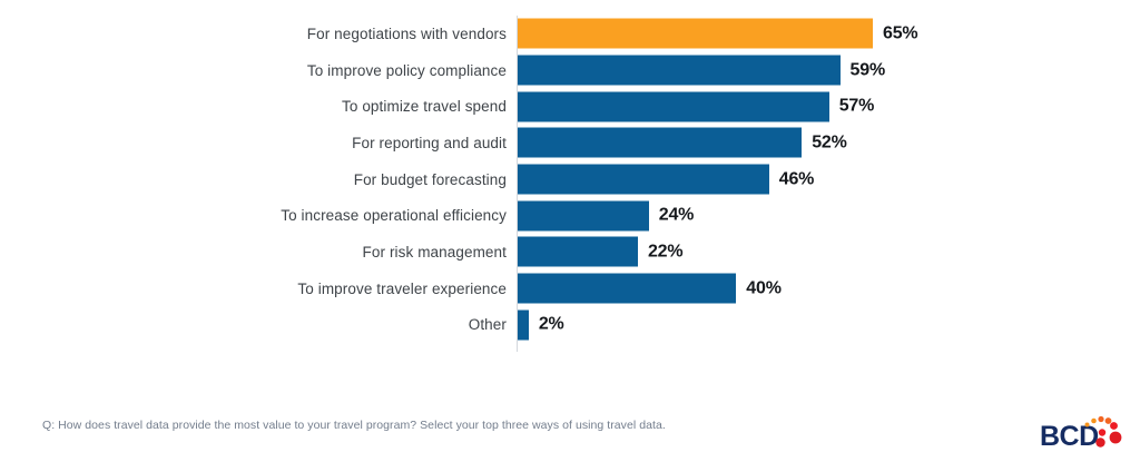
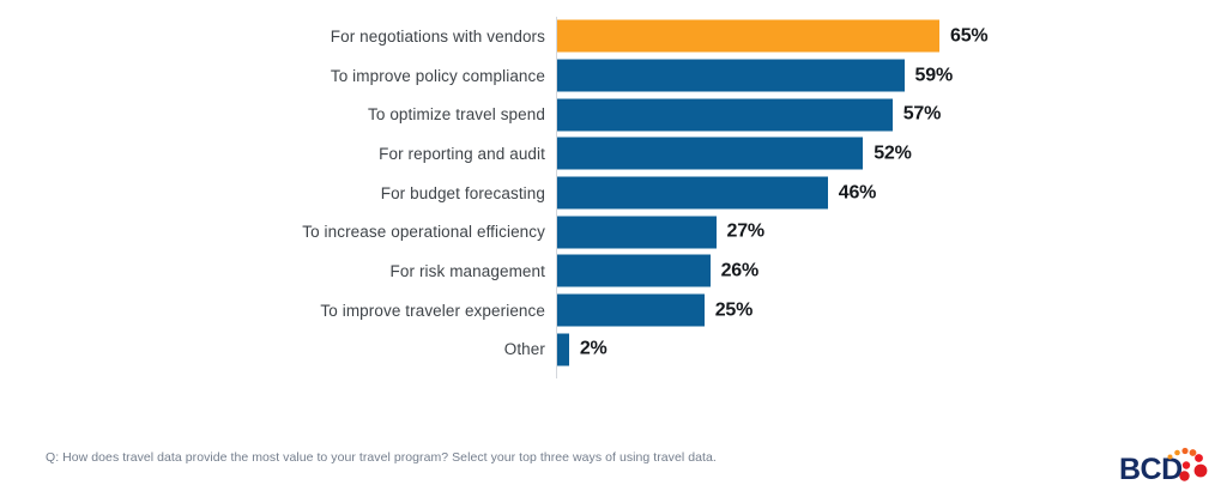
To increase operational efficiency: 24% -> 27%
For risk management: 22% -> 26%
To improve traveler experience: 40% -> 25%
